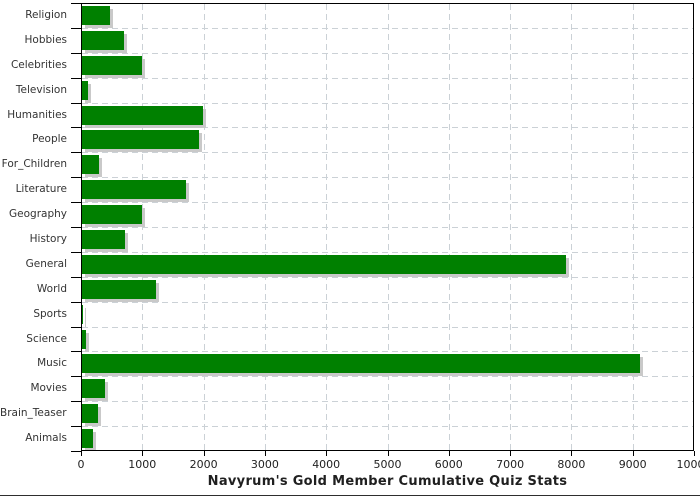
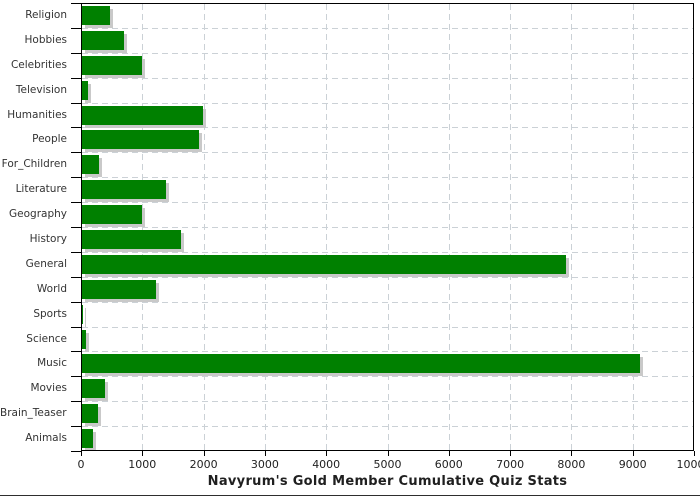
Literature: 1700 -> 1400
History: 700 -> 1600
